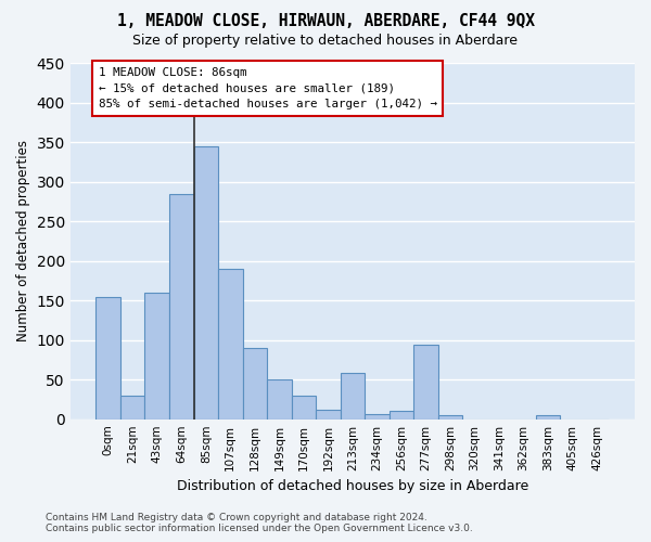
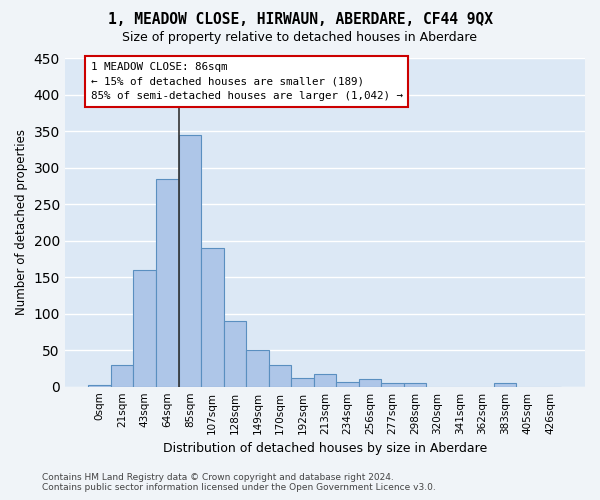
0sqm: 154 -> 2
213sqm: 58 -> 18
277sqm: 94 -> 5
